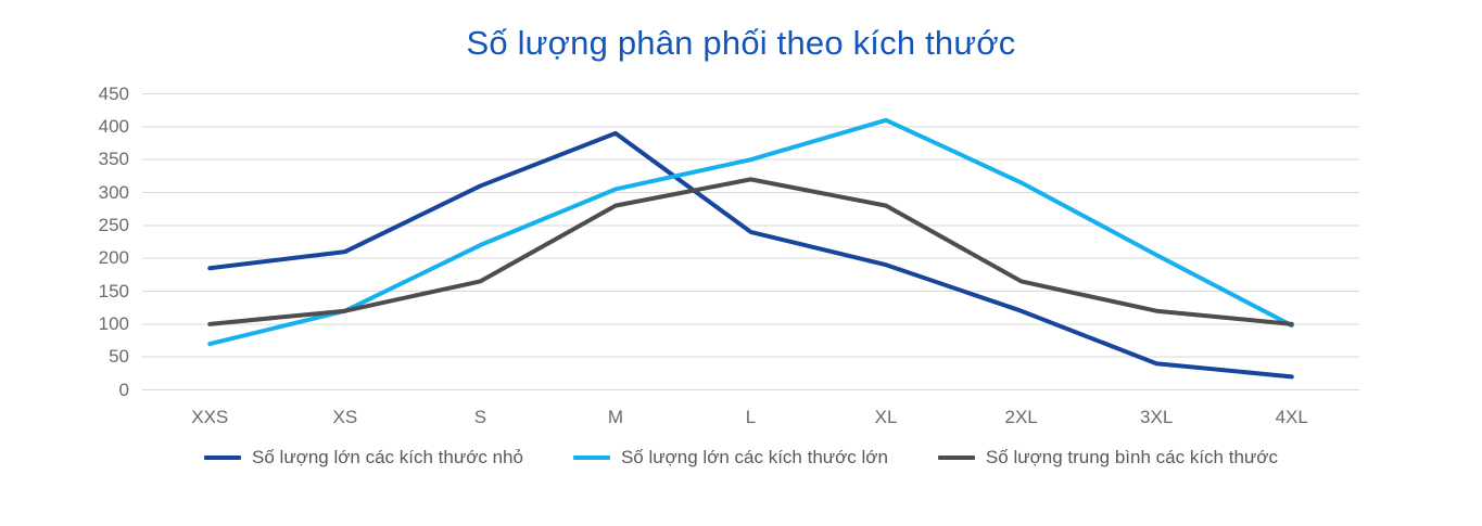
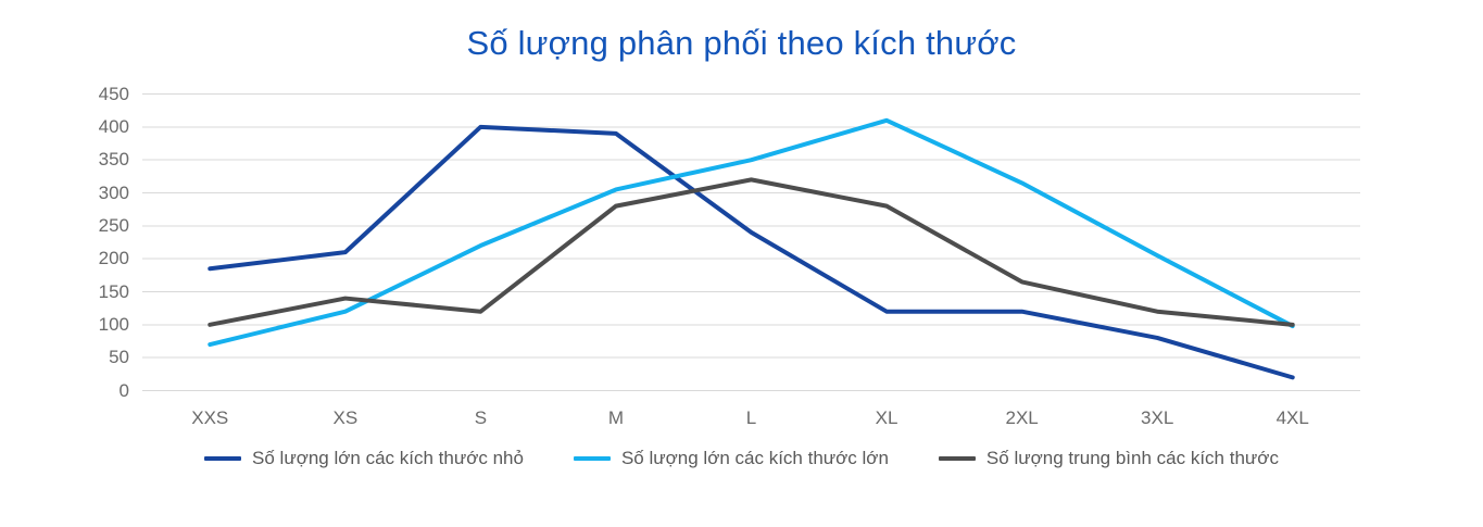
Số lượng trung bình các kích thước/XS: 120 -> 140
Số lượng lớn các kích thước nhỏ/S: 310 -> 400
Số lượng trung bình các kích thước/S: 160 -> 120
Số lượng lớn các kích thước nhỏ/XL: 190 -> 120
Số lượng lớn các kích thước nhỏ/3XL: 40 -> 80
